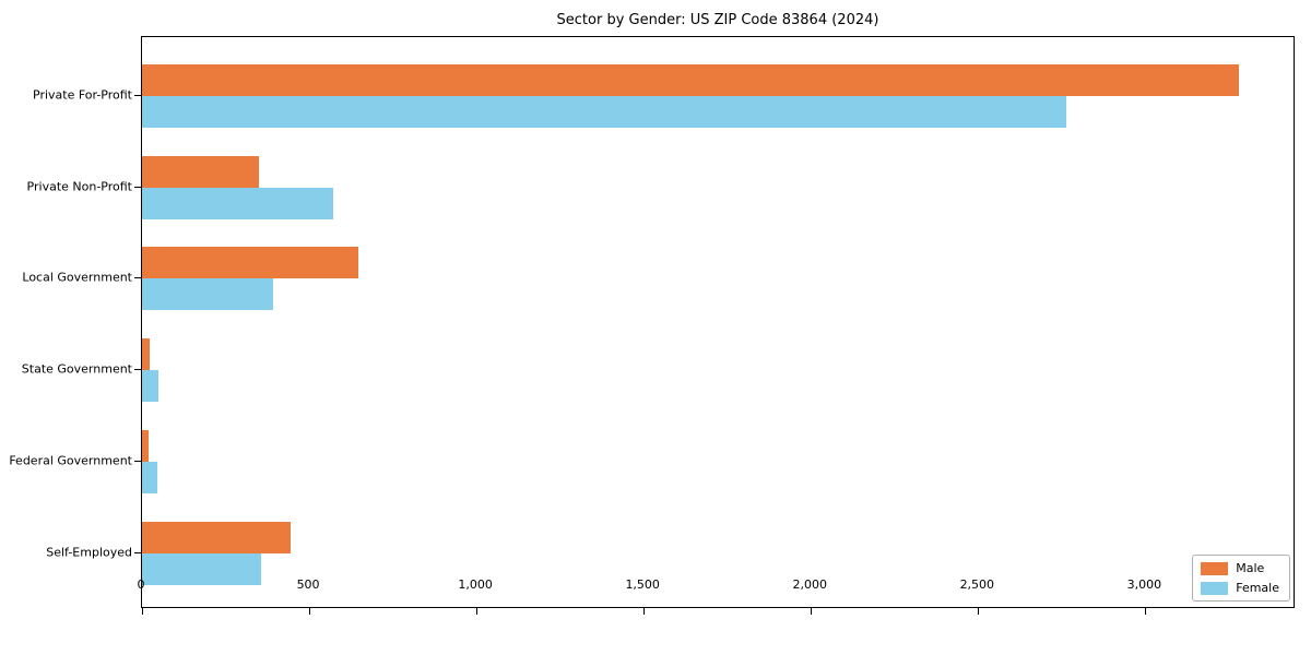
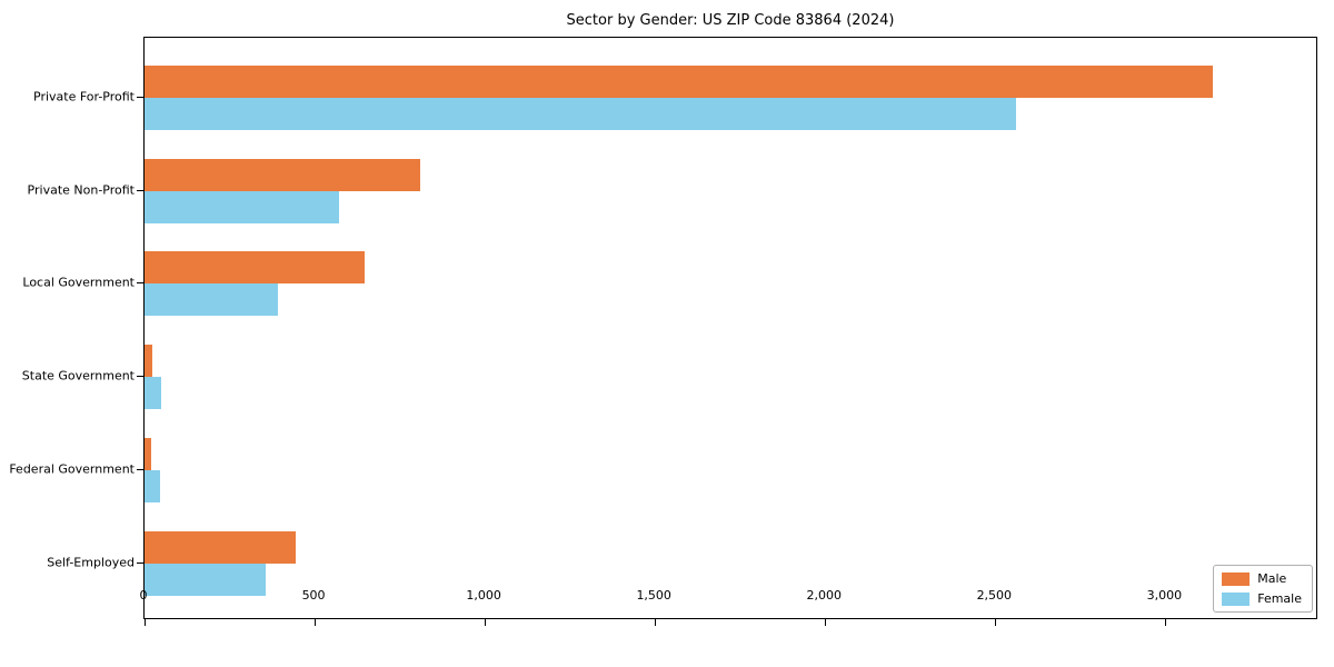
Male/Private For-Profit: 3280 -> 3140
Female/Private For-Profit: 2760 -> 2560
Male/Private Non-Profit: 350 -> 810
